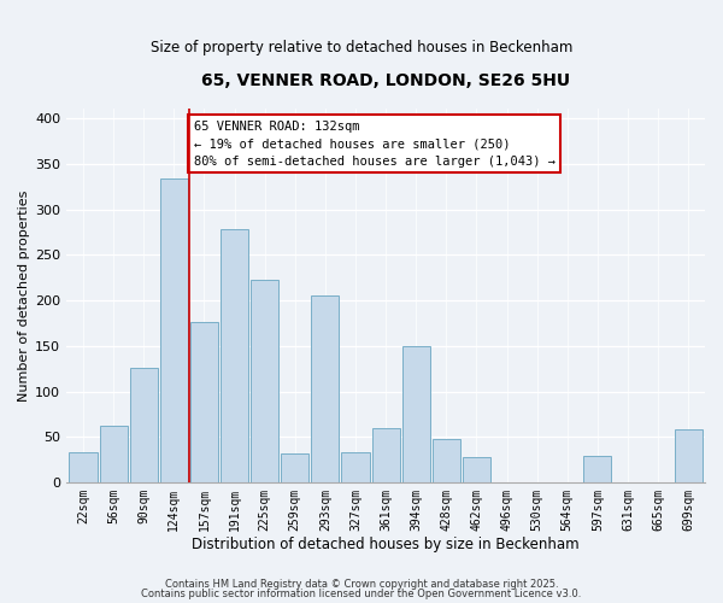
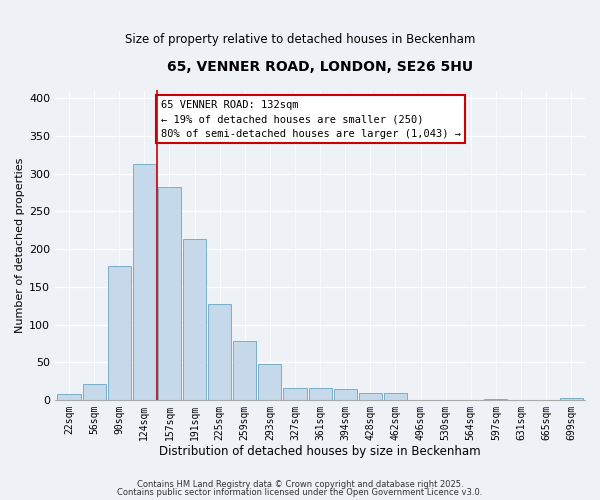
22sqm: 34 -> 8
56sqm: 62 -> 22
90sqm: 126 -> 177
124sqm: 334 -> 312
157sqm: 176 -> 282
191sqm: 278 -> 213
225sqm: 222 -> 127
259sqm: 32 -> 79
293sqm: 206 -> 48
327sqm: 34 -> 16
361sqm: 60 -> 16
394sqm: 150 -> 15
428sqm: 48 -> 9
462sqm: 28 -> 9
597sqm: 30 -> 2
699sqm: 58 -> 3
